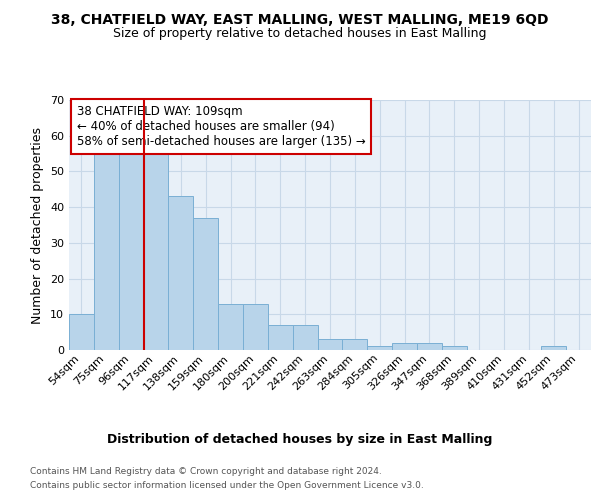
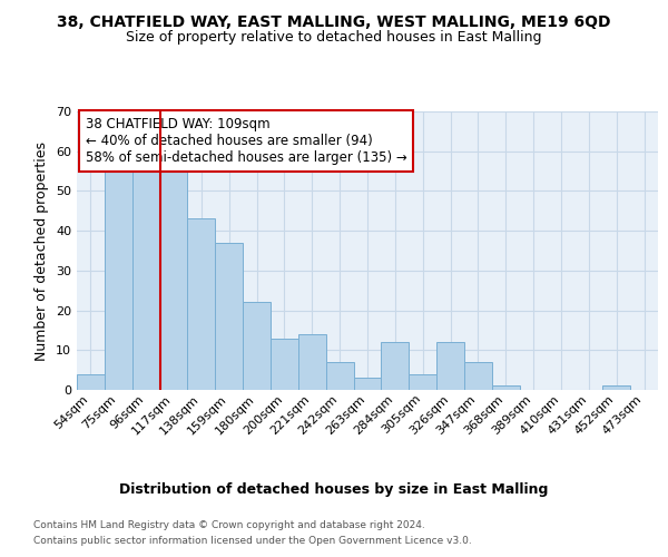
54sqm: 10 -> 4
180sqm: 13 -> 22
221sqm: 7 -> 14
284sqm: 3 -> 12
305sqm: 1 -> 4
326sqm: 2 -> 12
347sqm: 2 -> 7
